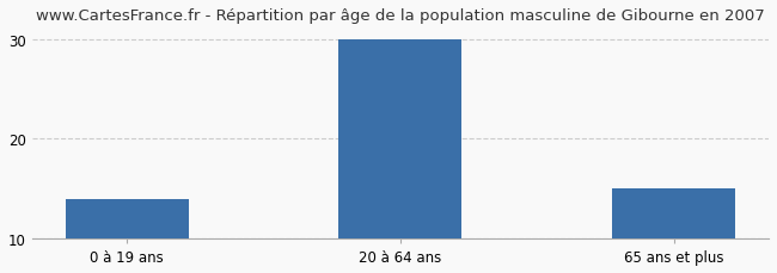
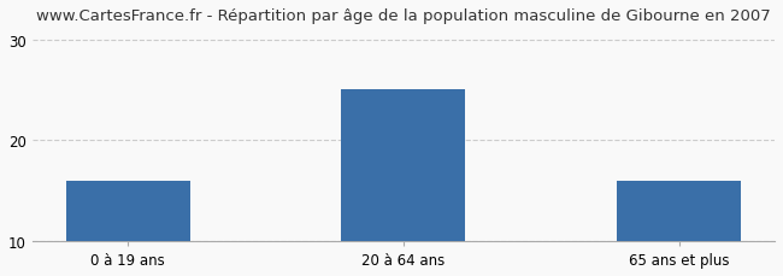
0 à 19 ans: 14 -> 16
20 à 64 ans: 30 -> 25
65 ans et plus: 15 -> 16
